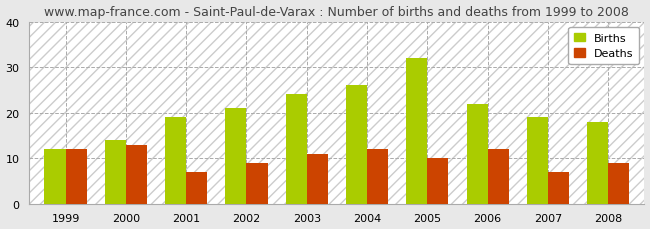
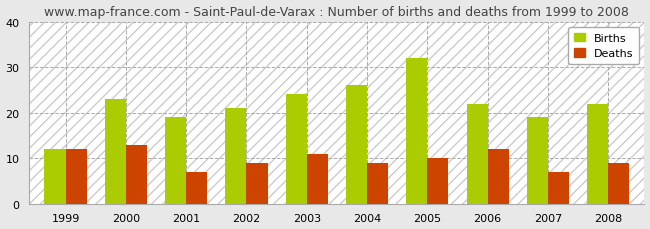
Births/2000: 14 -> 23
Deaths/2004: 12 -> 9
Births/2008: 18 -> 22
